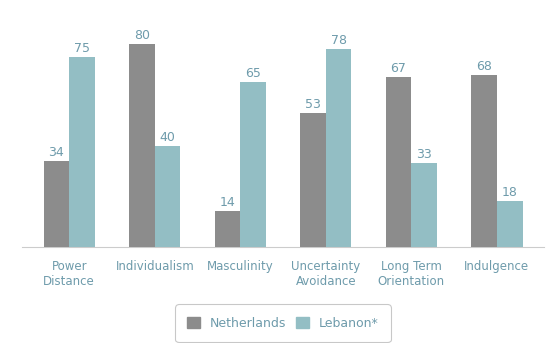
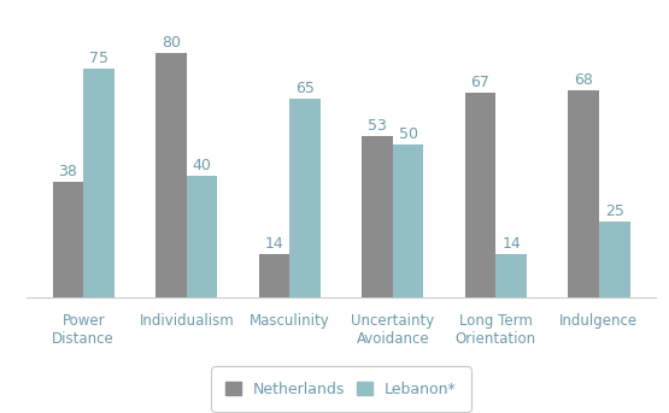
Netherlands/Power Distance: 34 -> 38
Lebanon*/Uncertainty Avoidance: 78 -> 50
Lebanon*/Long Term Orientation: 33 -> 14
Lebanon*/Indulgence: 18 -> 25
